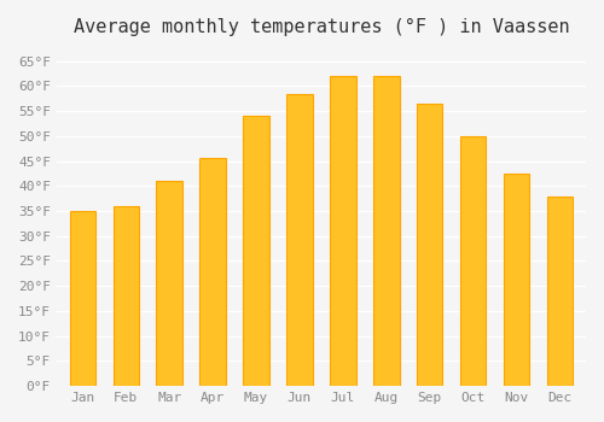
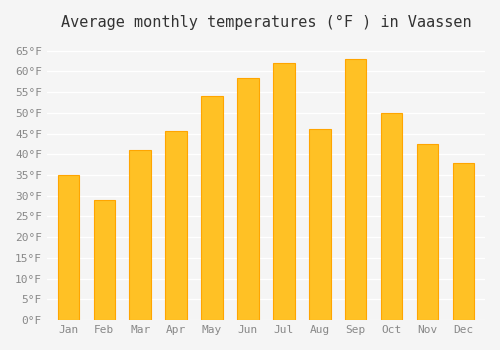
Feb: 36.0°F -> 29.0°F
Aug: 62.0°F -> 46.0°F
Sep: 56.5°F -> 63.0°F
